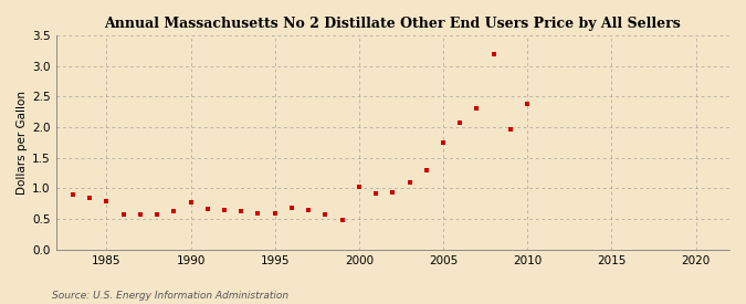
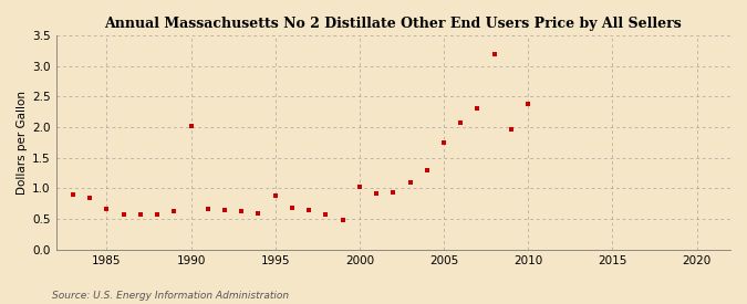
1985: 0.79 -> 0.66
1990: 0.78 -> 2.02
1995: 0.60 -> 0.88
